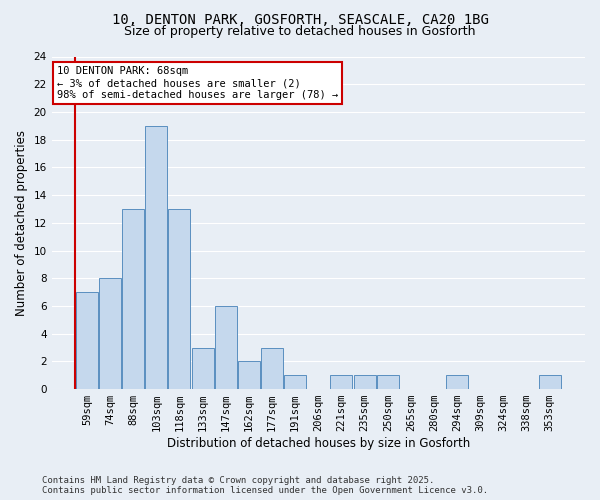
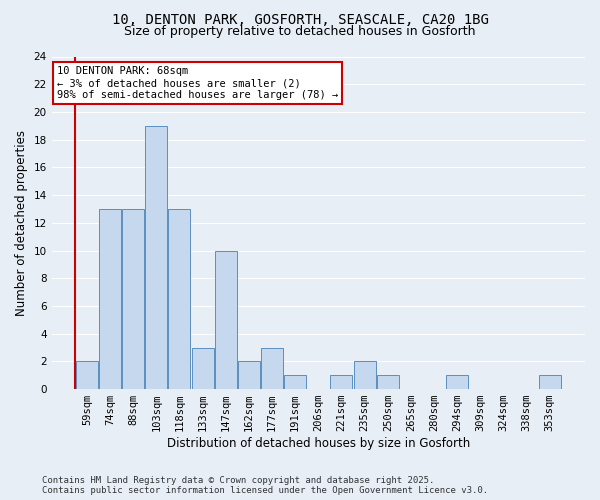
59sqm: 7 -> 2
74sqm: 8 -> 13
147sqm: 6 -> 10
235sqm: 1 -> 2
